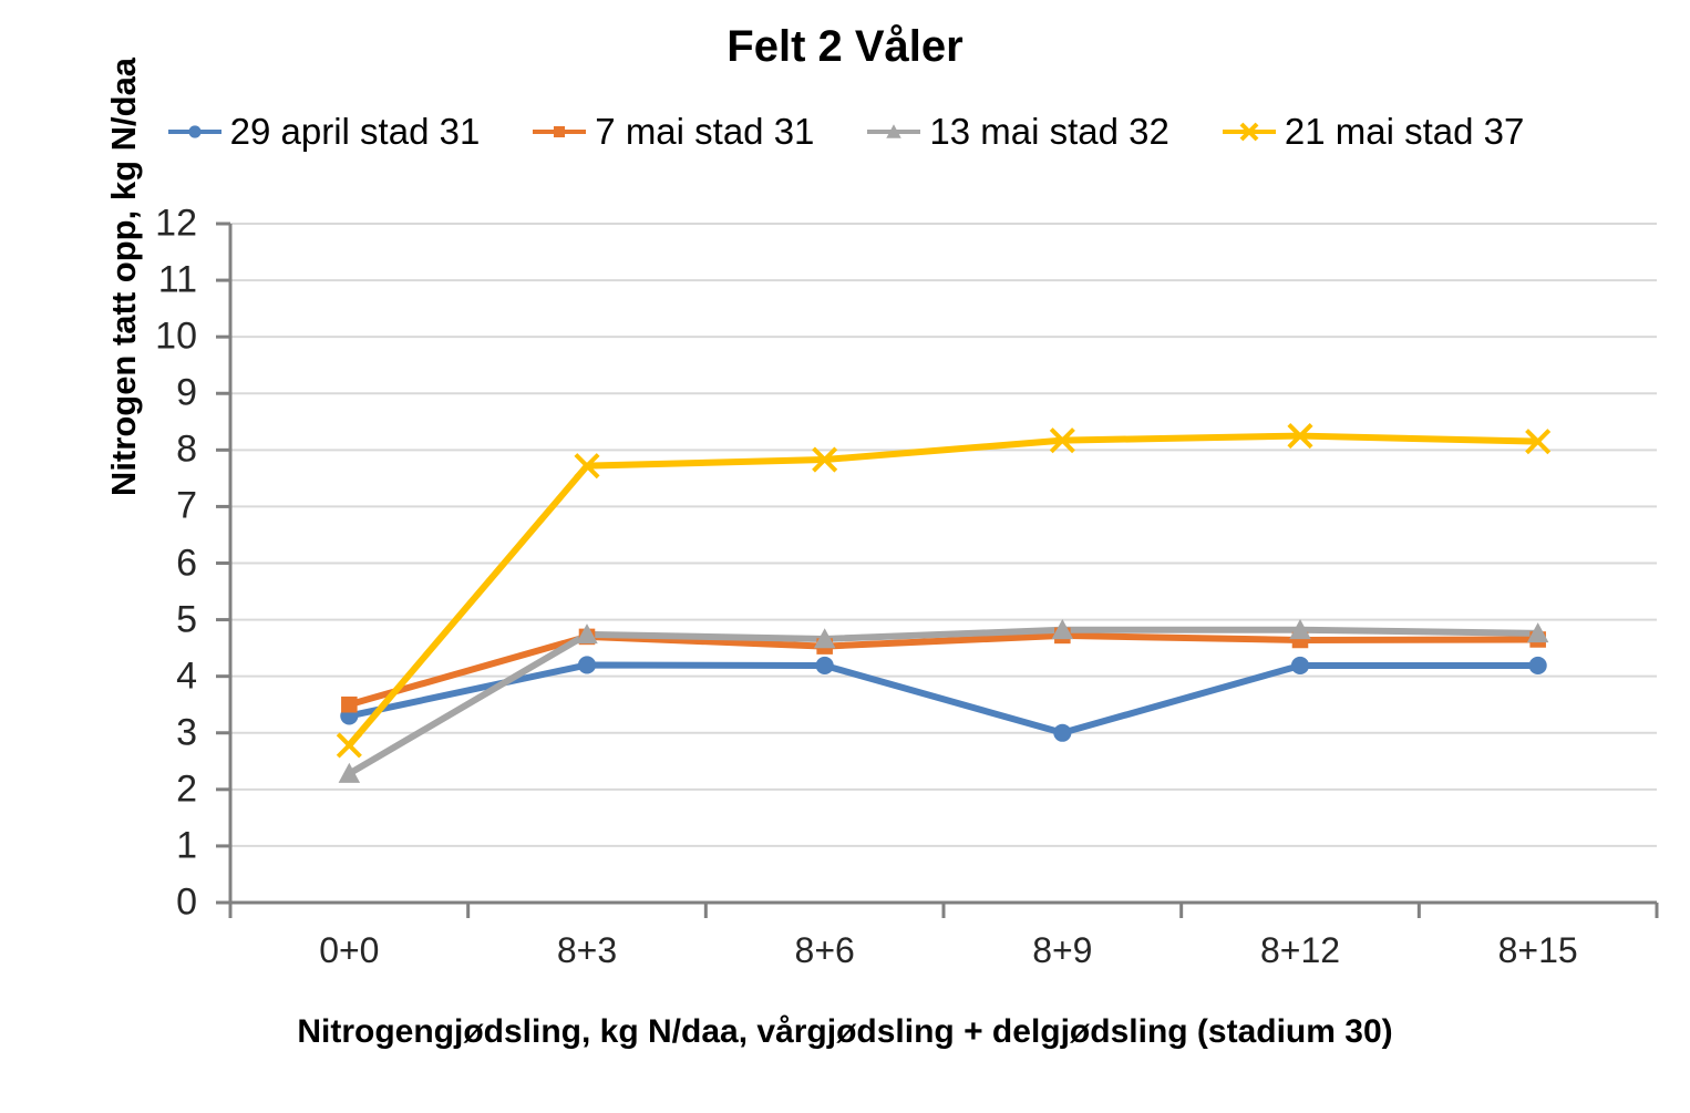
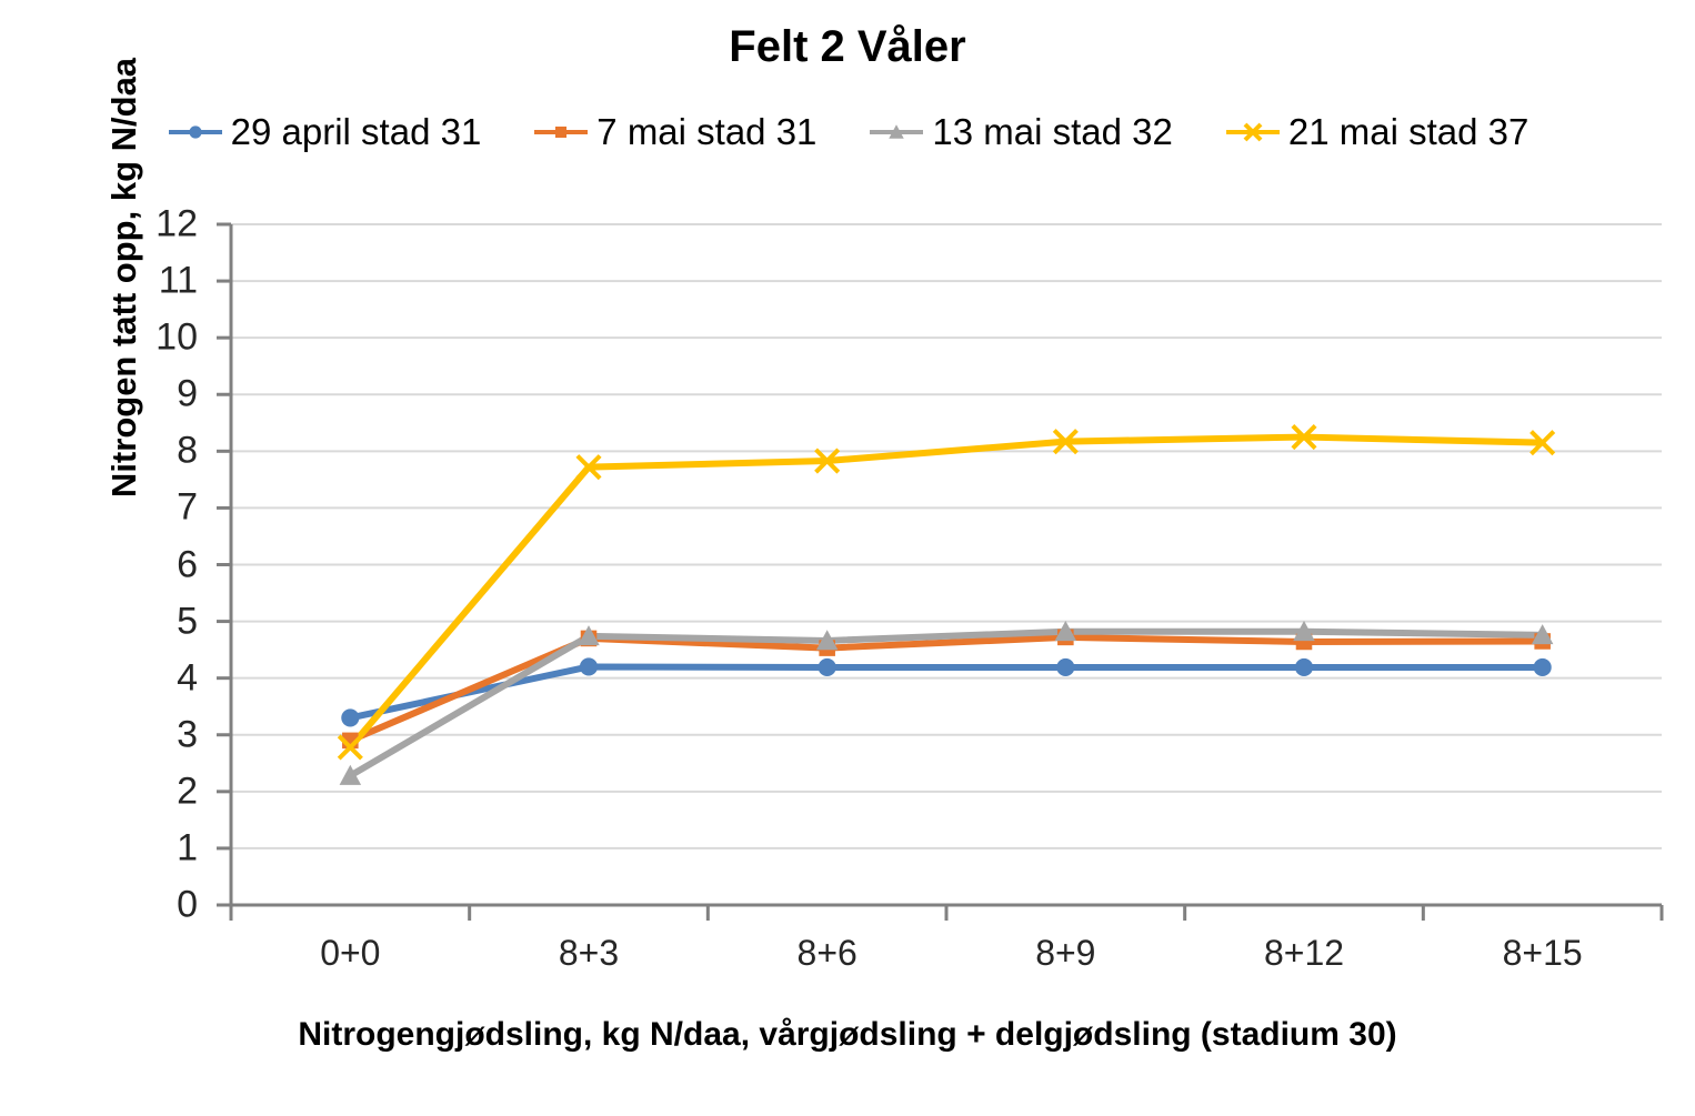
7 mai stad 31/0+0: 3.5 -> 2.9
29 april stad 31/8+9: 3.0 -> 4.2
